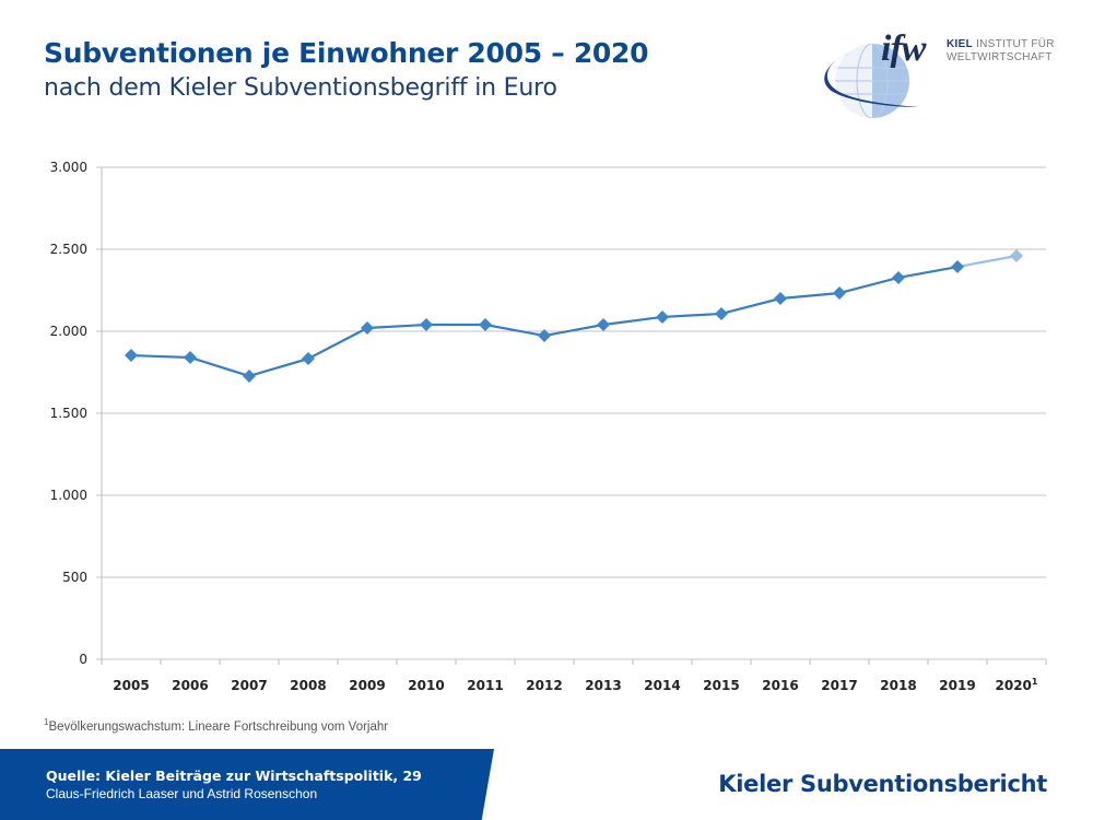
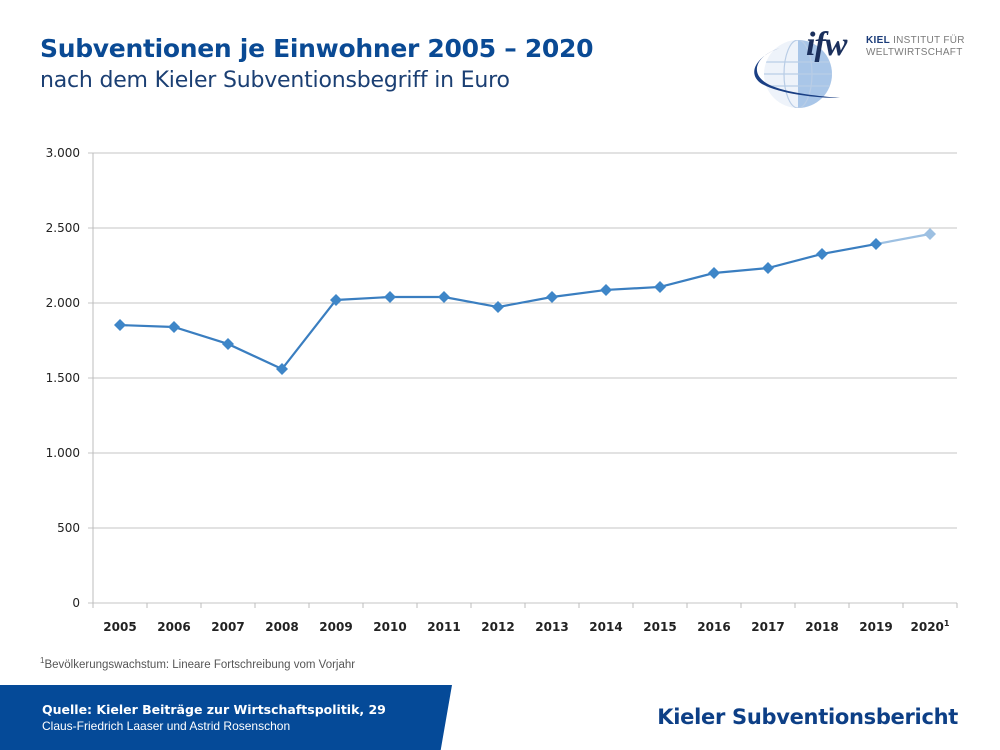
2008: 1830 -> 1560
